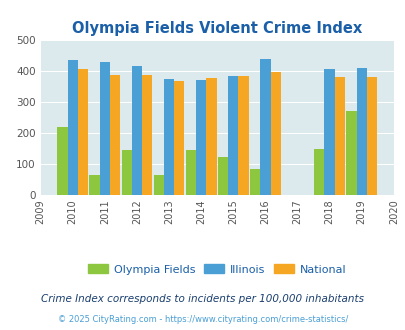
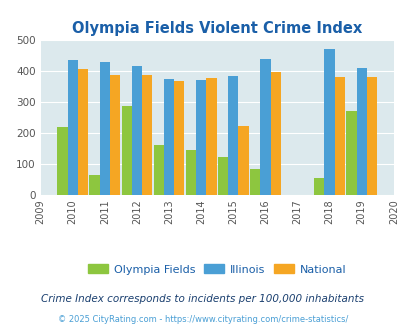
Olympia Fields/2012: 143 -> 285
Olympia Fields/2013: 62 -> 160
National/2015: 383 -> 220
Olympia Fields/2018: 148 -> 55
Illinois/2018: 405 -> 470
